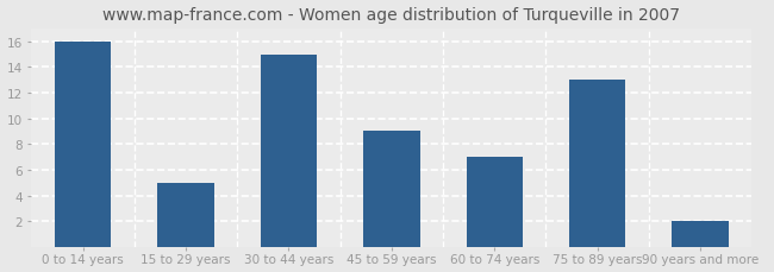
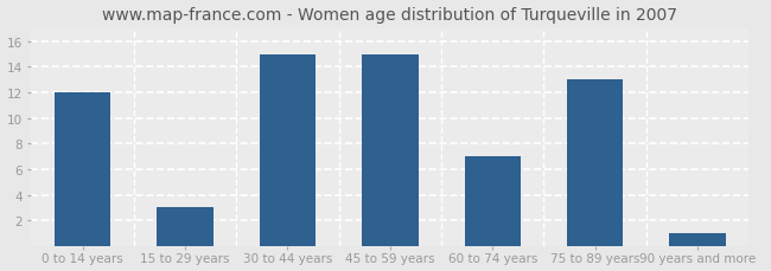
0 to 14 years: 16 -> 12
15 to 29 years: 5 -> 3
45 to 59 years: 9 -> 15
90 years and more: 2 -> 1
